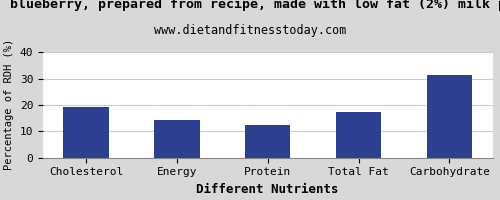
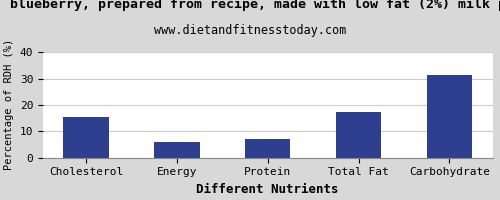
Cholesterol: 19.3 -> 15.5
Energy: 14.3 -> 6.0
Protein: 12.2 -> 7.0
